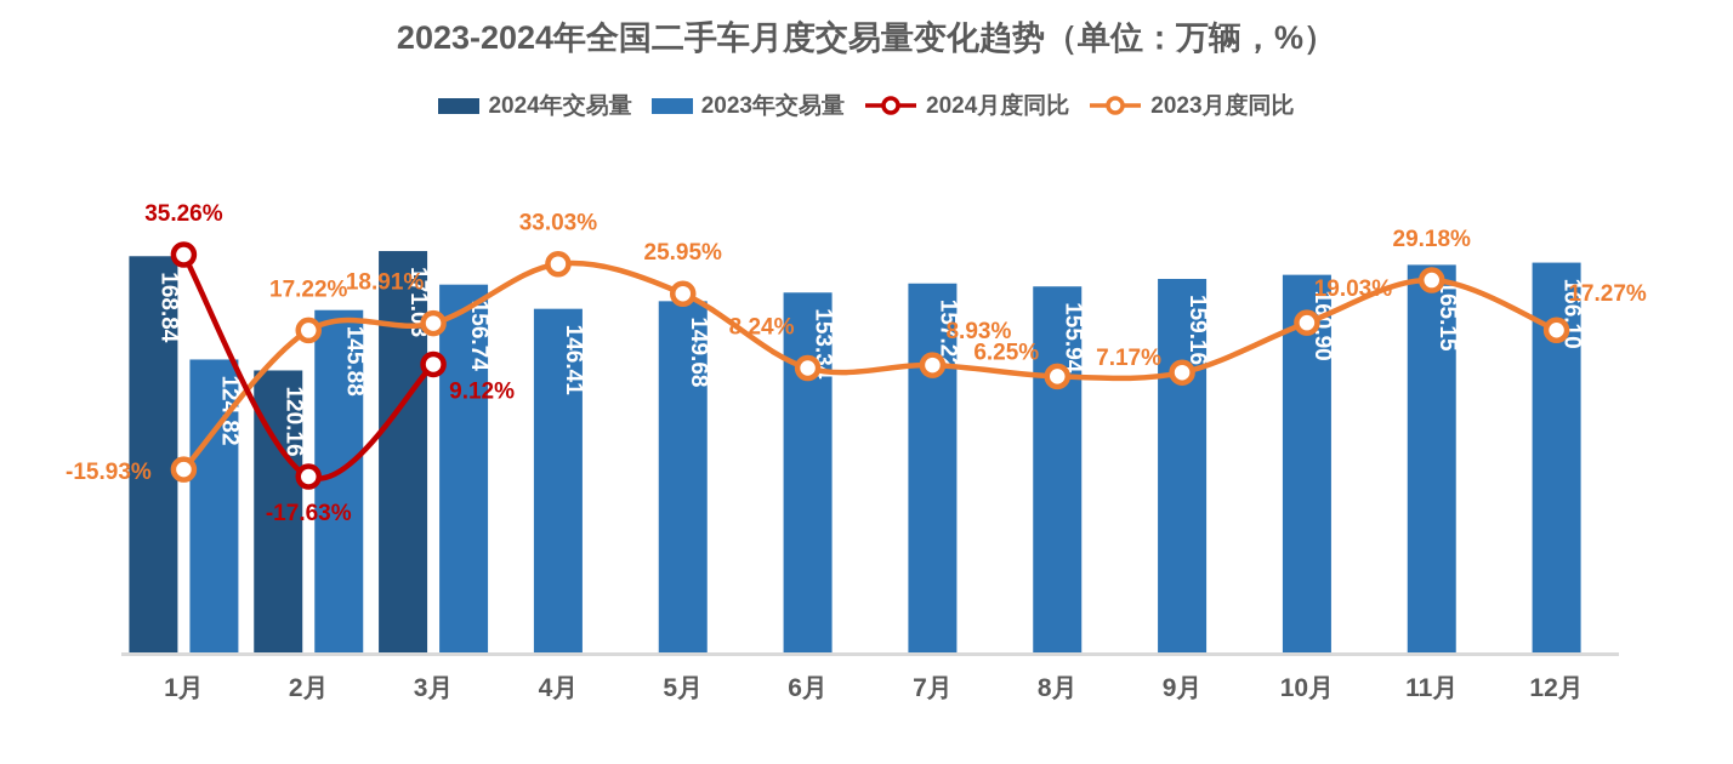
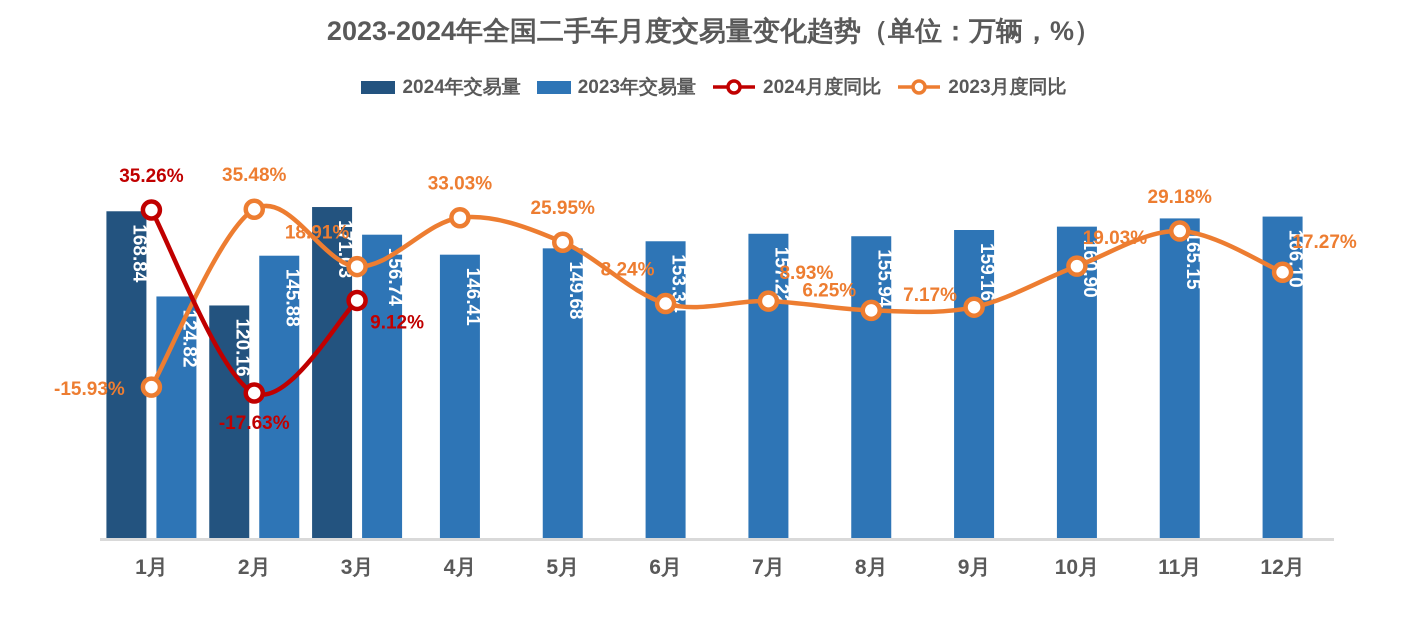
2023月度同比/2月: 17.22% -> 35.48%
